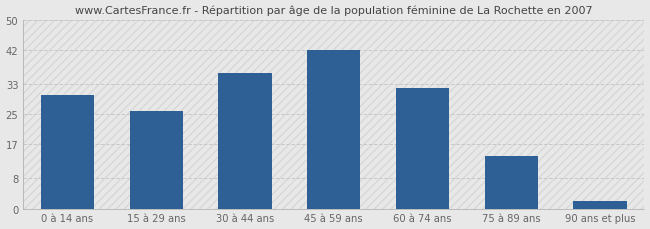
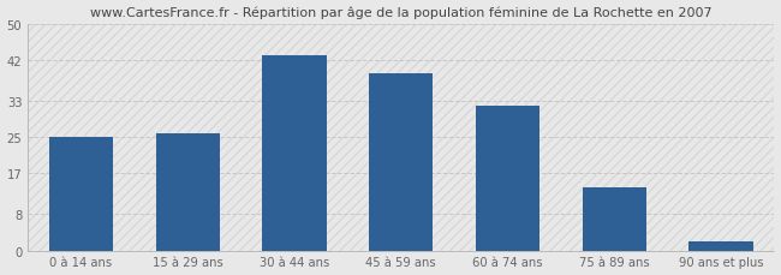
0 à 14 ans: 30 -> 25
30 à 44 ans: 36 -> 43
45 à 59 ans: 42 -> 39
